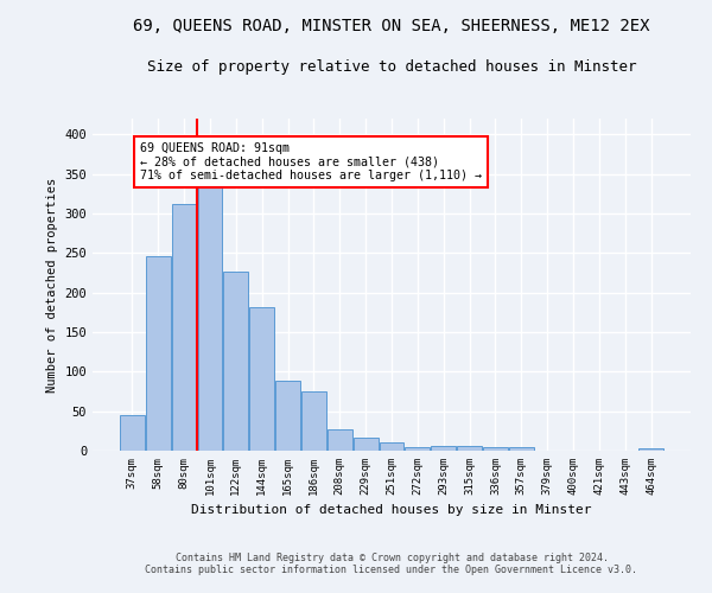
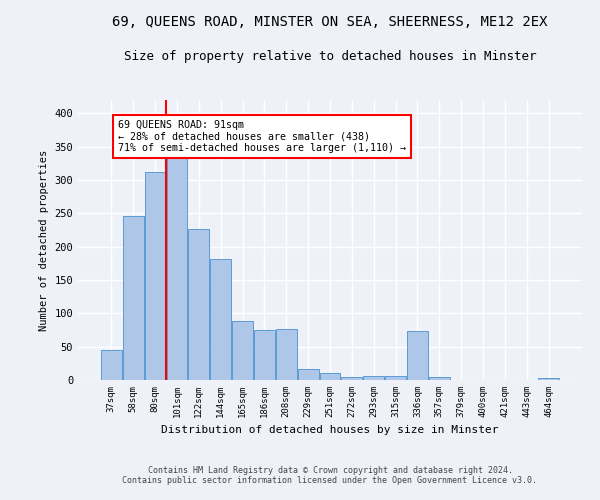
208sqm: 27 -> 76
336sqm: 5 -> 74
